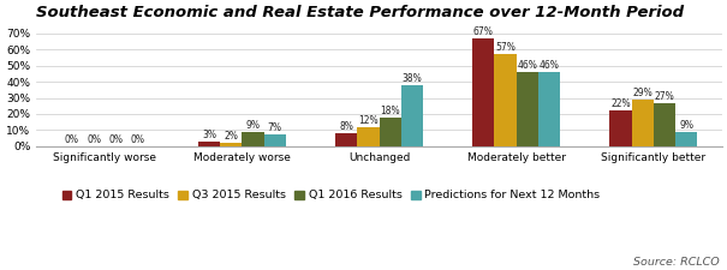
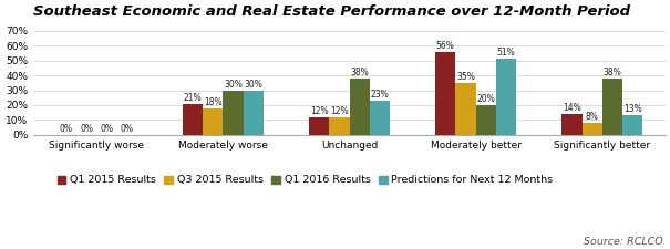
Q1 2015 Results/Moderately worse: 3% -> 21%
Q3 2015 Results/Moderately worse: 2% -> 18%
Q1 2016 Results/Moderately worse: 9% -> 30%
Predictions for Next 12 Months/Moderately worse: 7% -> 30%
Q1 2015 Results/Unchanged: 8% -> 12%
Q1 2016 Results/Unchanged: 18% -> 38%
Predictions for Next 12 Months/Unchanged: 38% -> 23%
Q1 2015 Results/Moderately better: 67% -> 56%
Q3 2015 Results/Moderately better: 57% -> 35%
Q1 2016 Results/Moderately better: 46% -> 20%
Predictions for Next 12 Months/Moderately better: 46% -> 51%
Q1 2015 Results/Significantly better: 22% -> 14%
Q3 2015 Results/Significantly better: 29% -> 8%
Q1 2016 Results/Significantly better: 27% -> 38%
Predictions for Next 12 Months/Significantly better: 9% -> 13%
